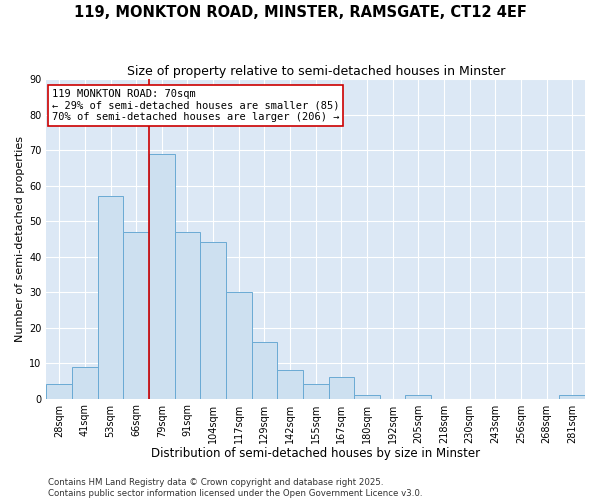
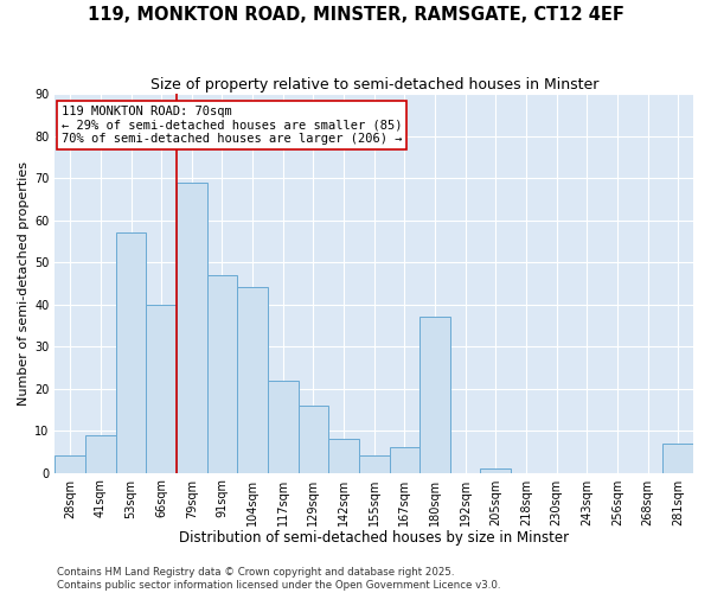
66sqm: 47 -> 40
117sqm: 30 -> 22
180sqm: 1 -> 37
281sqm: 1 -> 7
